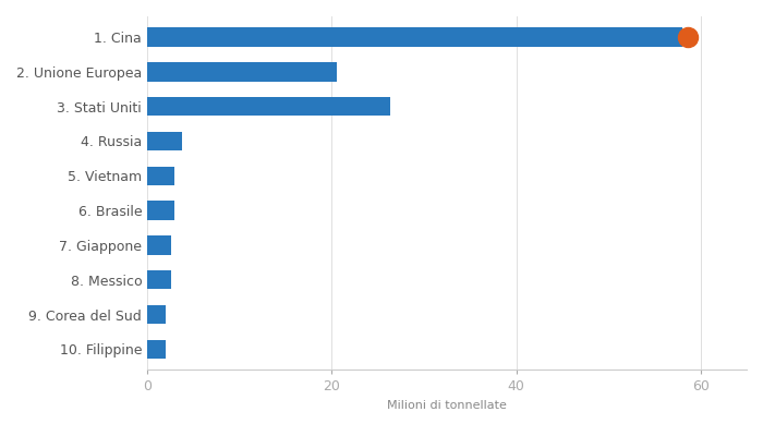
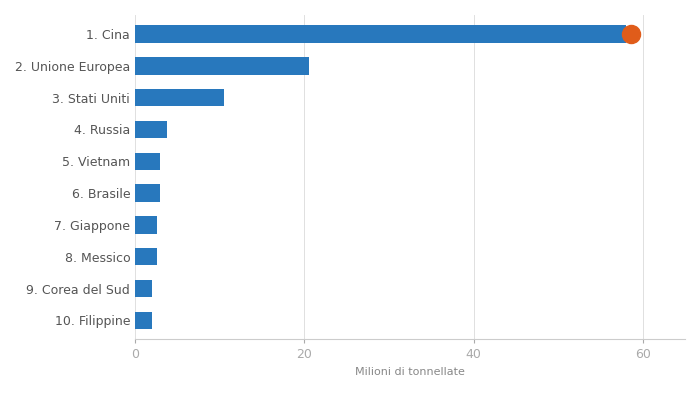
3. Stati Uniti: 26.4 -> 10.5
